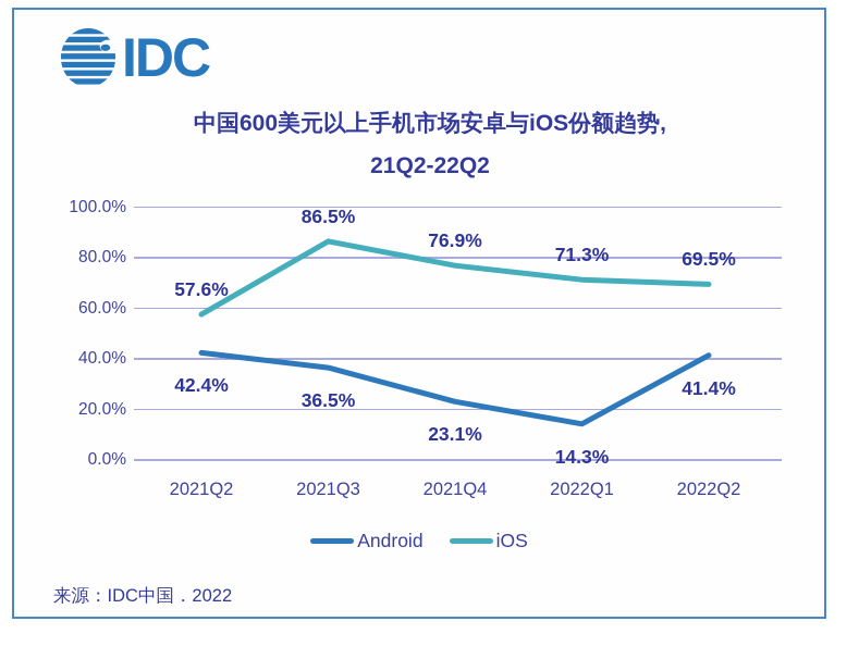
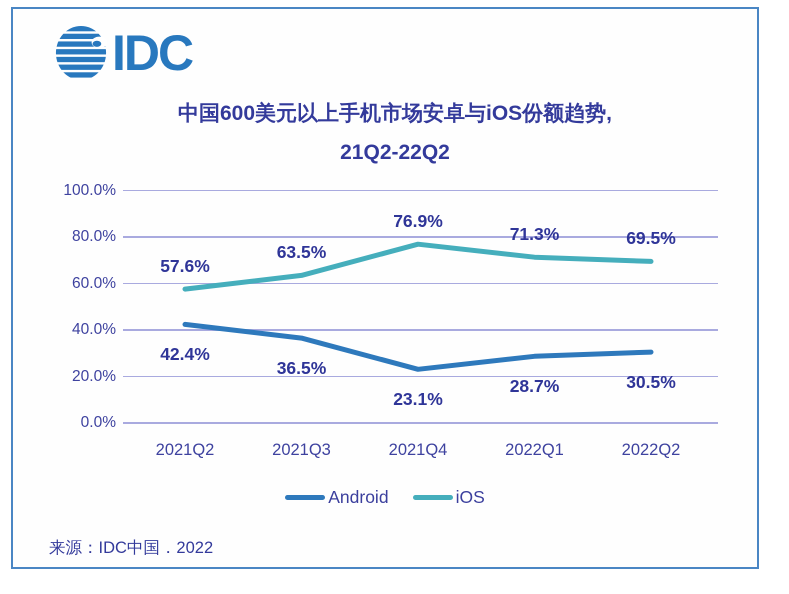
iOS/2021Q3: 86.5% -> 63.5%
Android/2022Q1: 14.3% -> 28.7%
Android/2022Q2: 41.4% -> 30.5%
